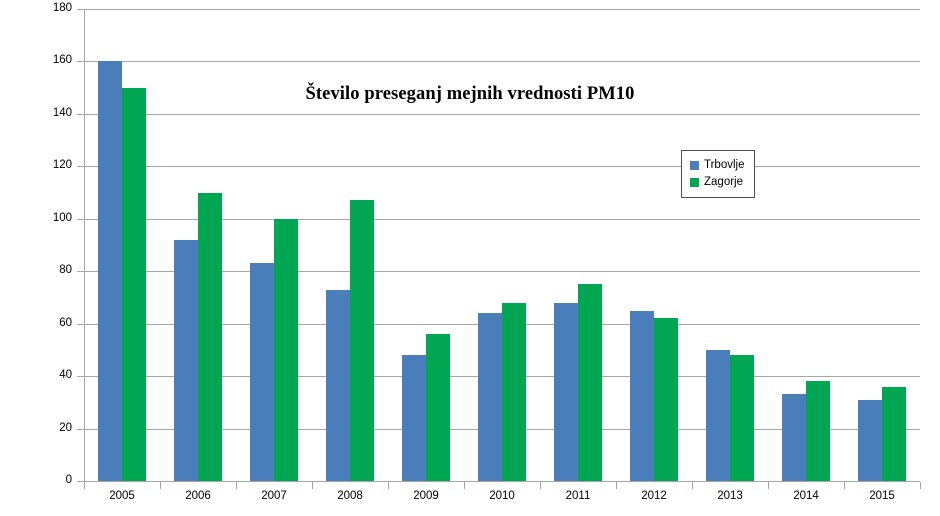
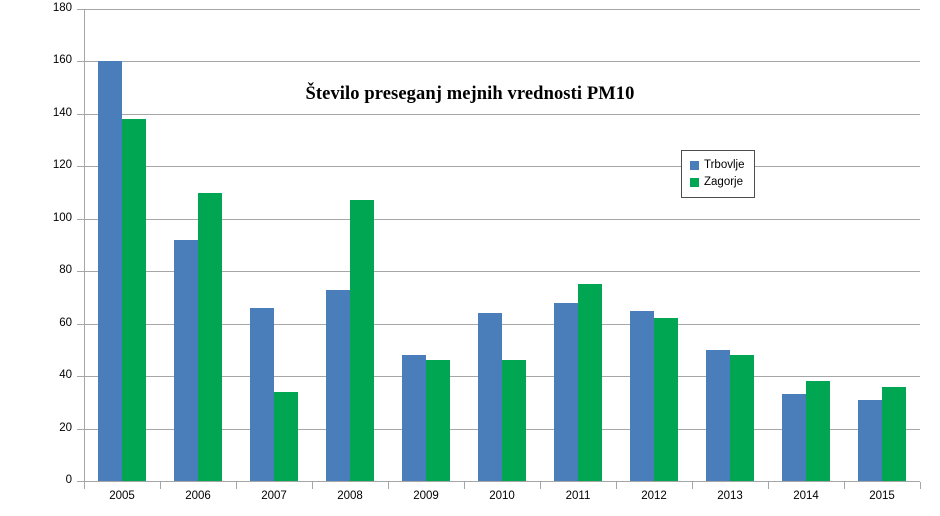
Zagorje/2005: 150 -> 138
Trbovlje/2007: 83 -> 66
Zagorje/2007: 100 -> 34
Zagorje/2009: 56 -> 46
Zagorje/2010: 68 -> 46
